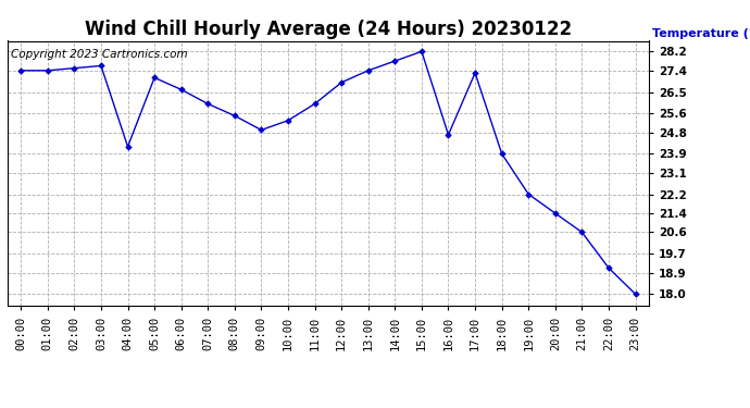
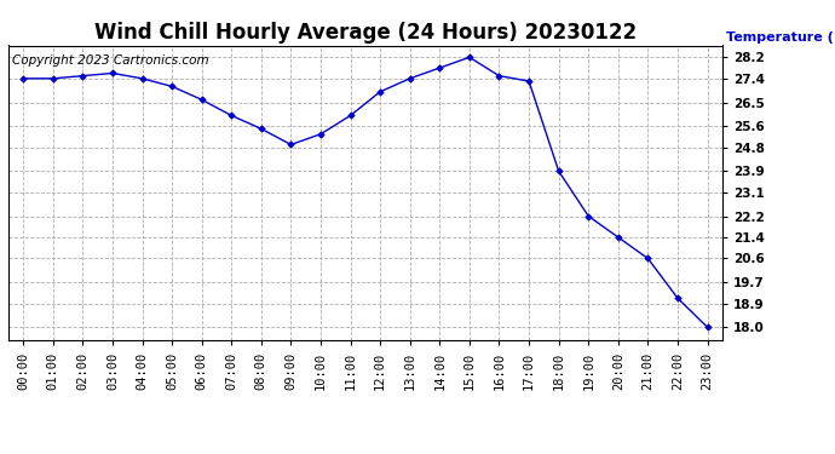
04:00: 24.2 -> 27.4
16:00: 24.7 -> 27.5
